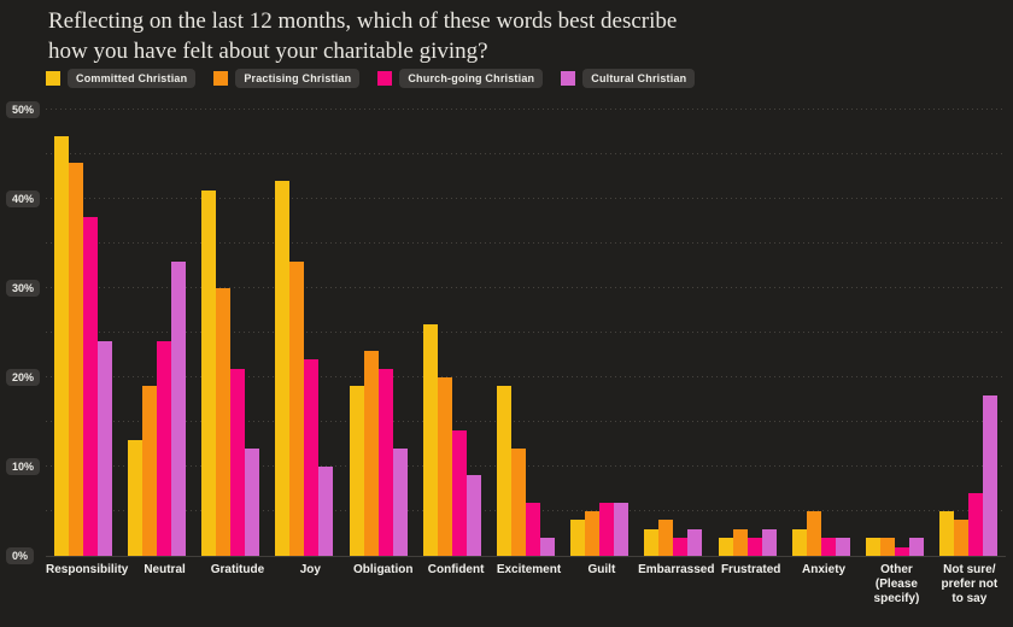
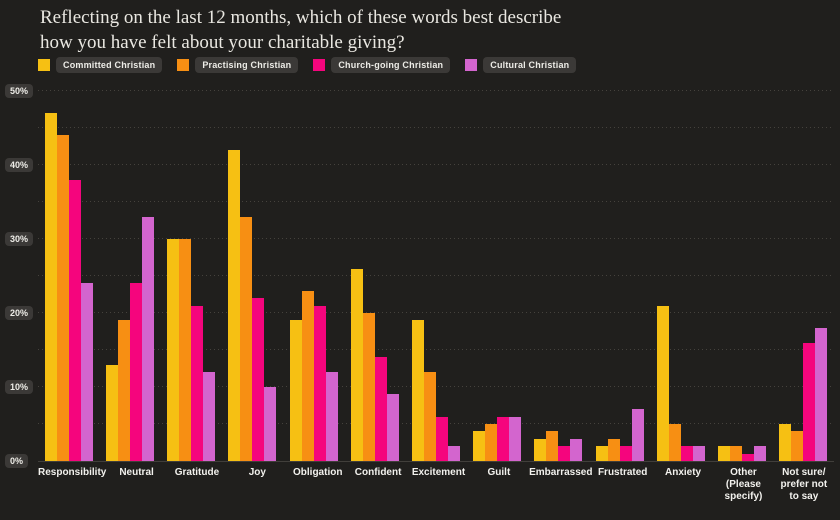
Committed Christian/Gratitude: 41% -> 30%
Cultural Christian/Frustrated: 3% -> 7%
Committed Christian/Anxiety: 3% -> 21%
Church-going Christian/Not sure/ prefer not to say: 7% -> 16%
